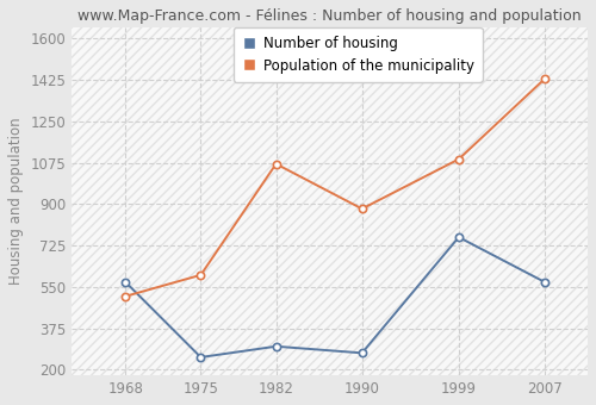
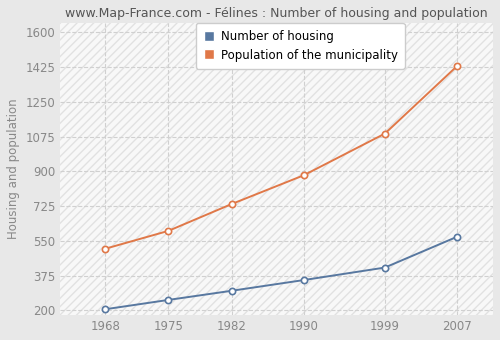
Number of housing/1968: 570 -> 200
Population of the municipality/1982: 1070 -> 740
Number of housing/1990: 270 -> 350
Number of housing/1999: 760 -> 420
